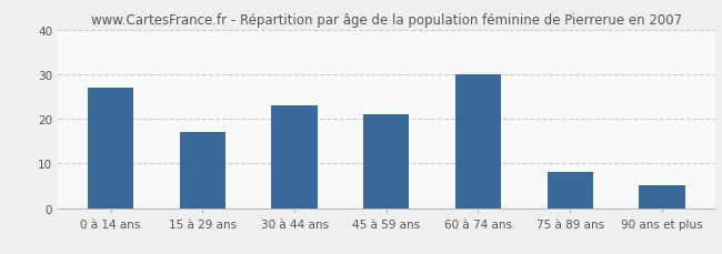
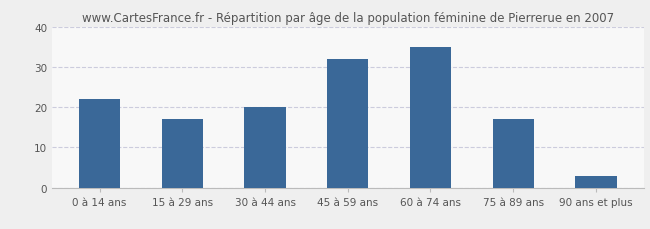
0 à 14 ans: 27 -> 22
30 à 44 ans: 23 -> 20
45 à 59 ans: 21 -> 32
60 à 74 ans: 30 -> 35
75 à 89 ans: 8 -> 17
90 ans et plus: 5 -> 3
